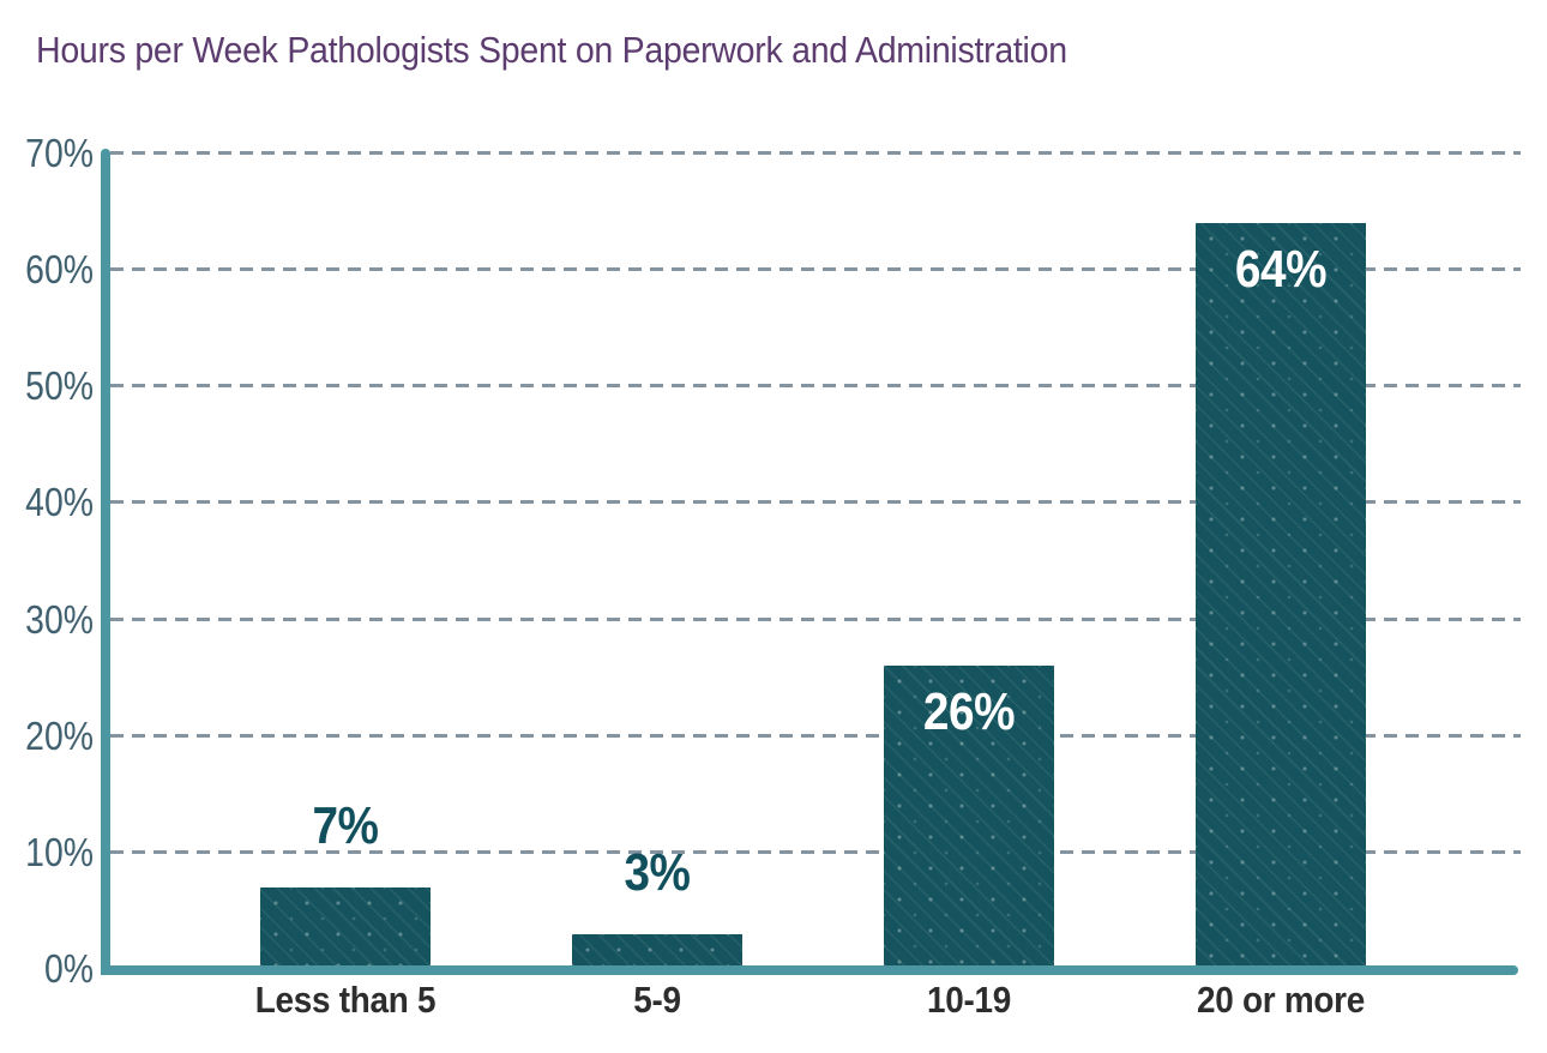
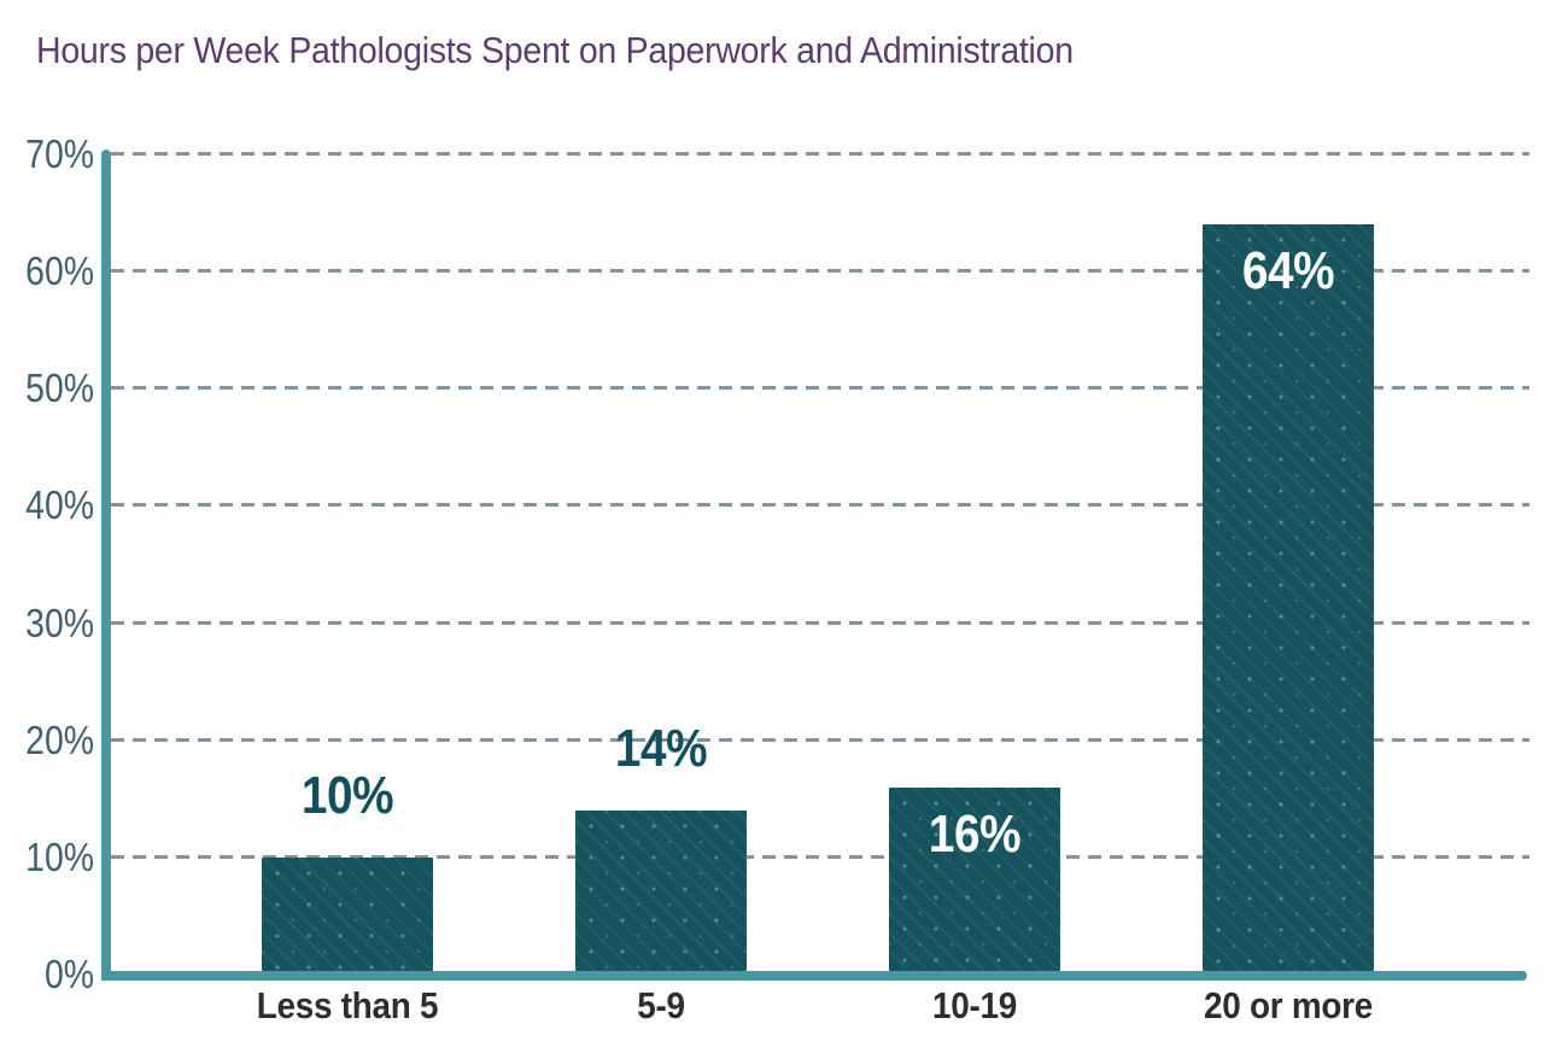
Less than 5: 7% -> 10%
5-9: 3% -> 14%
10-19: 26% -> 16%
